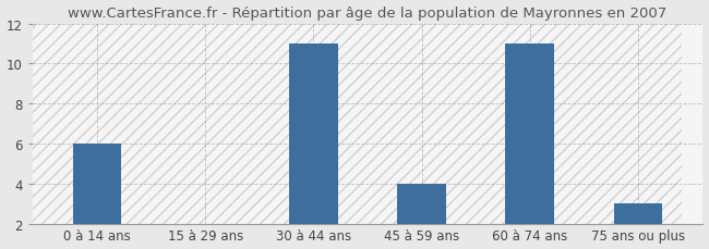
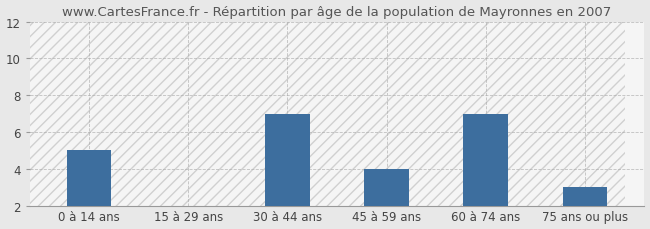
0 à 14 ans: 6 -> 5
30 à 44 ans: 11 -> 7
60 à 74 ans: 11 -> 7
